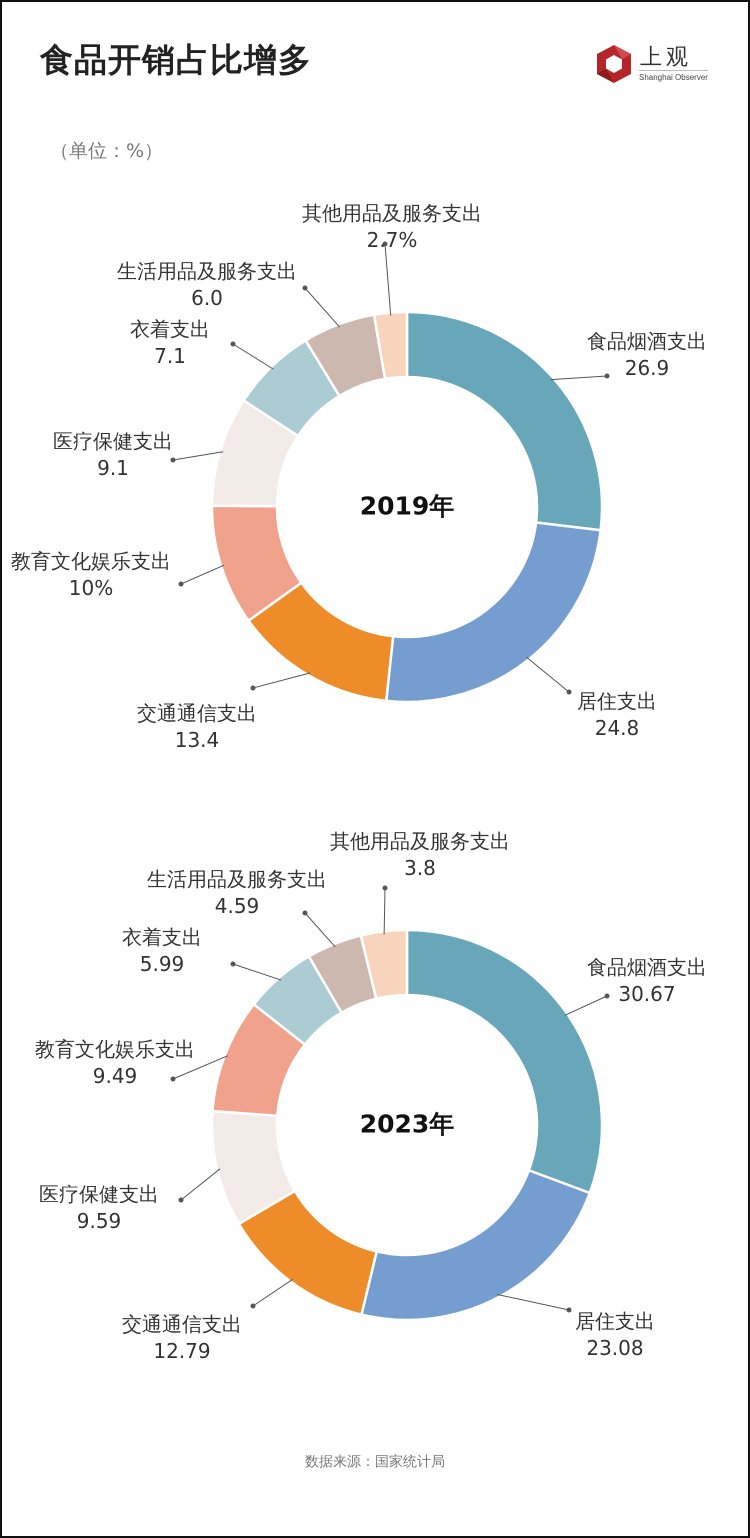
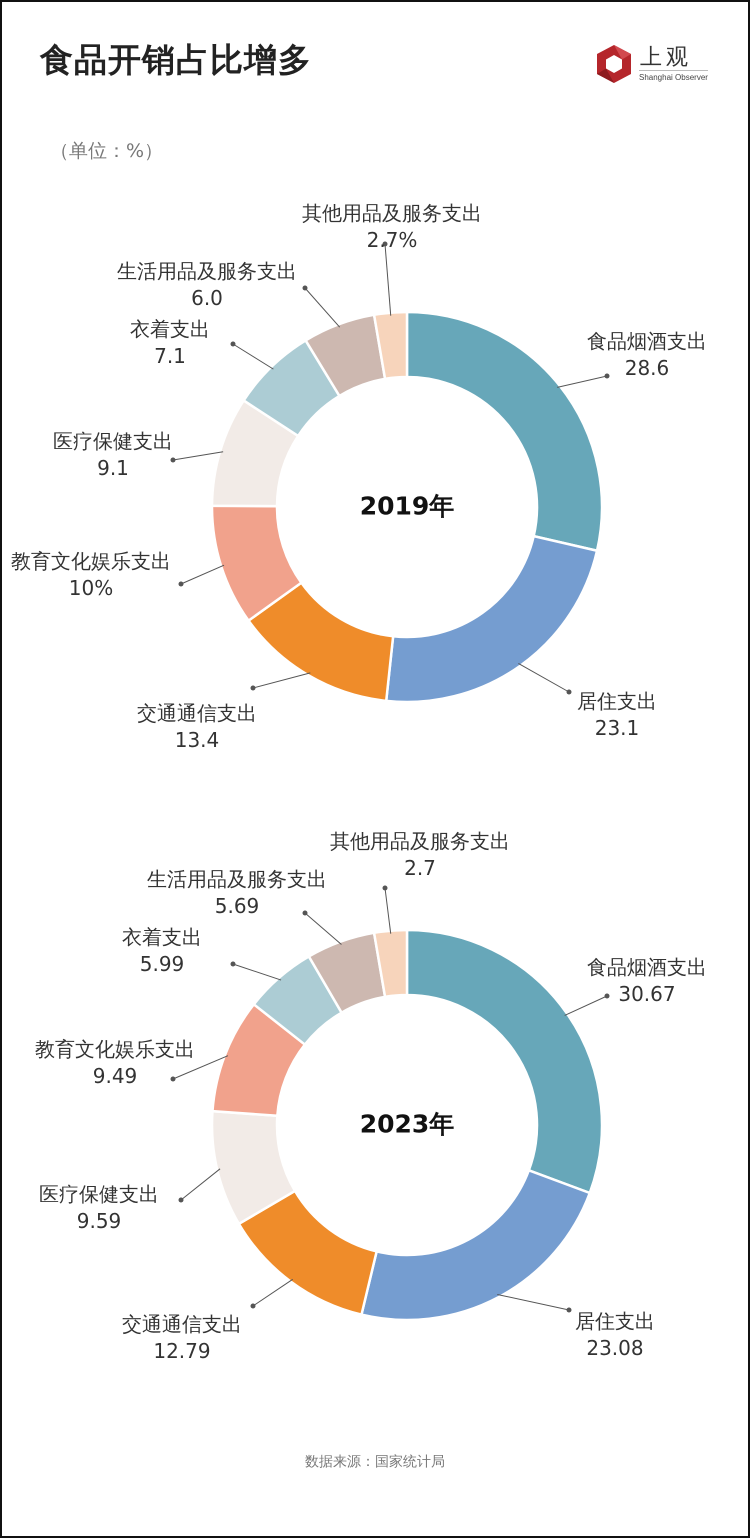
2019年/食品烟酒支出: 26.9 -> 28.6
2019年/居住支出: 24.8 -> 23.1
2023年/生活用品及服务支出: 4.59 -> 5.69
2023年/其他用品及服务支出: 3.8 -> 2.7
